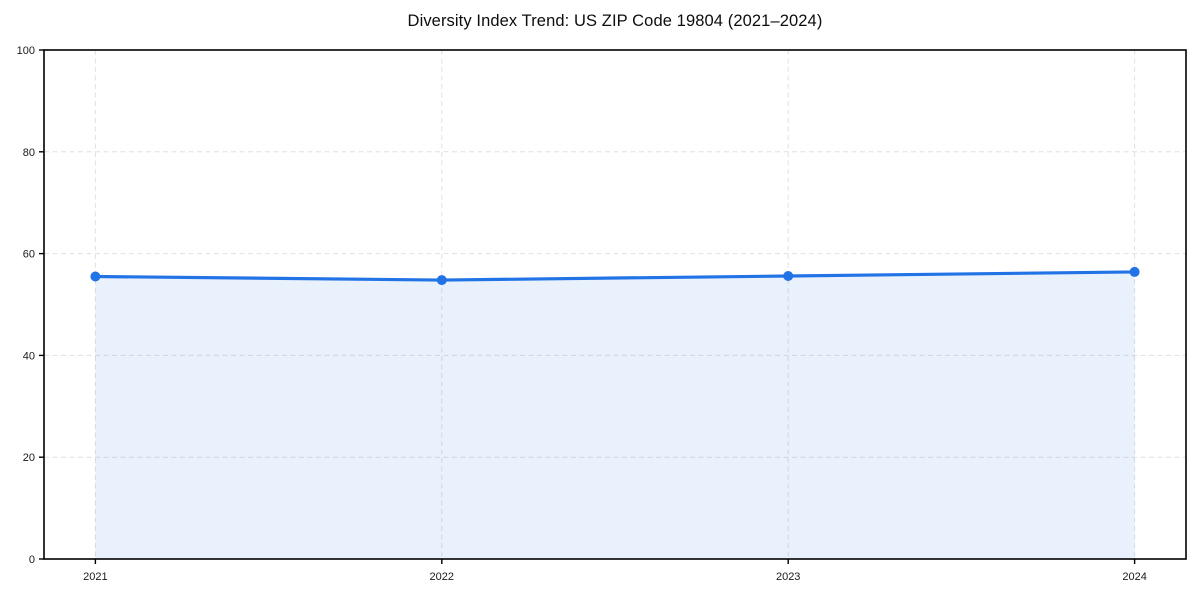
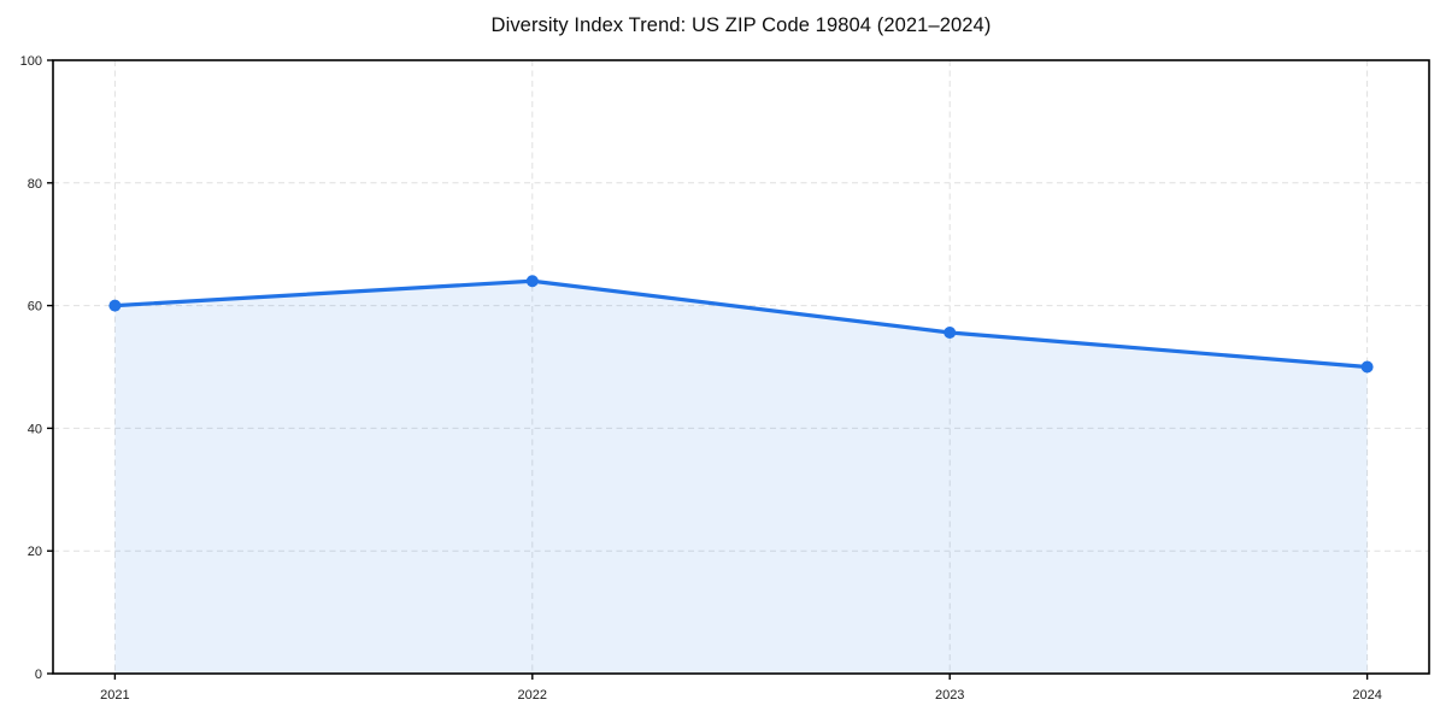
2021: 56 -> 60
2022: 55 -> 64
2024: 56 -> 50
